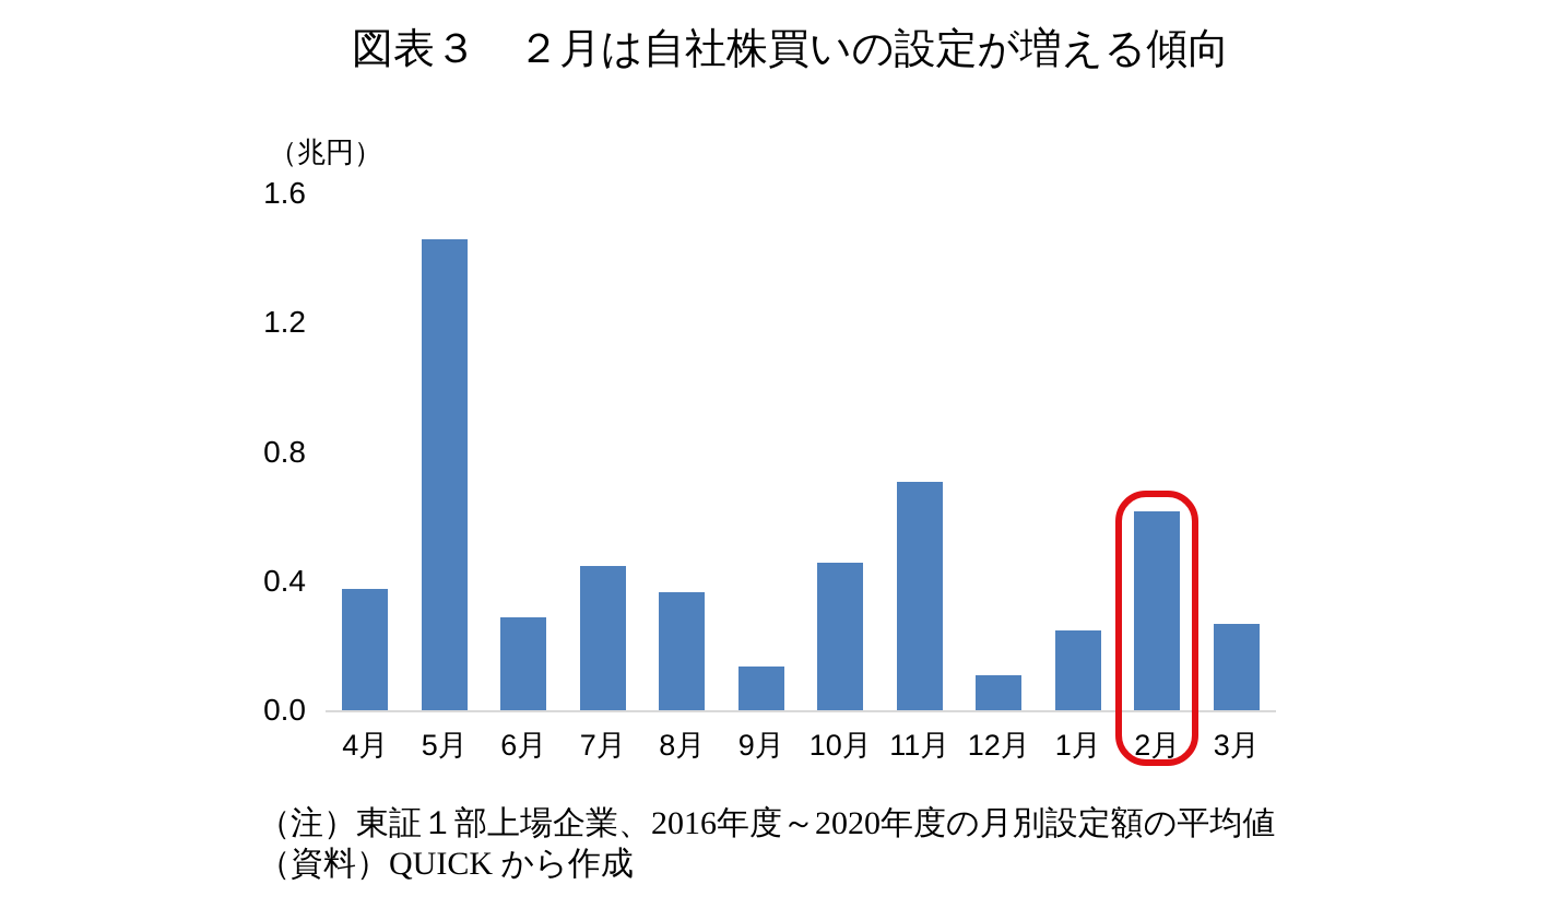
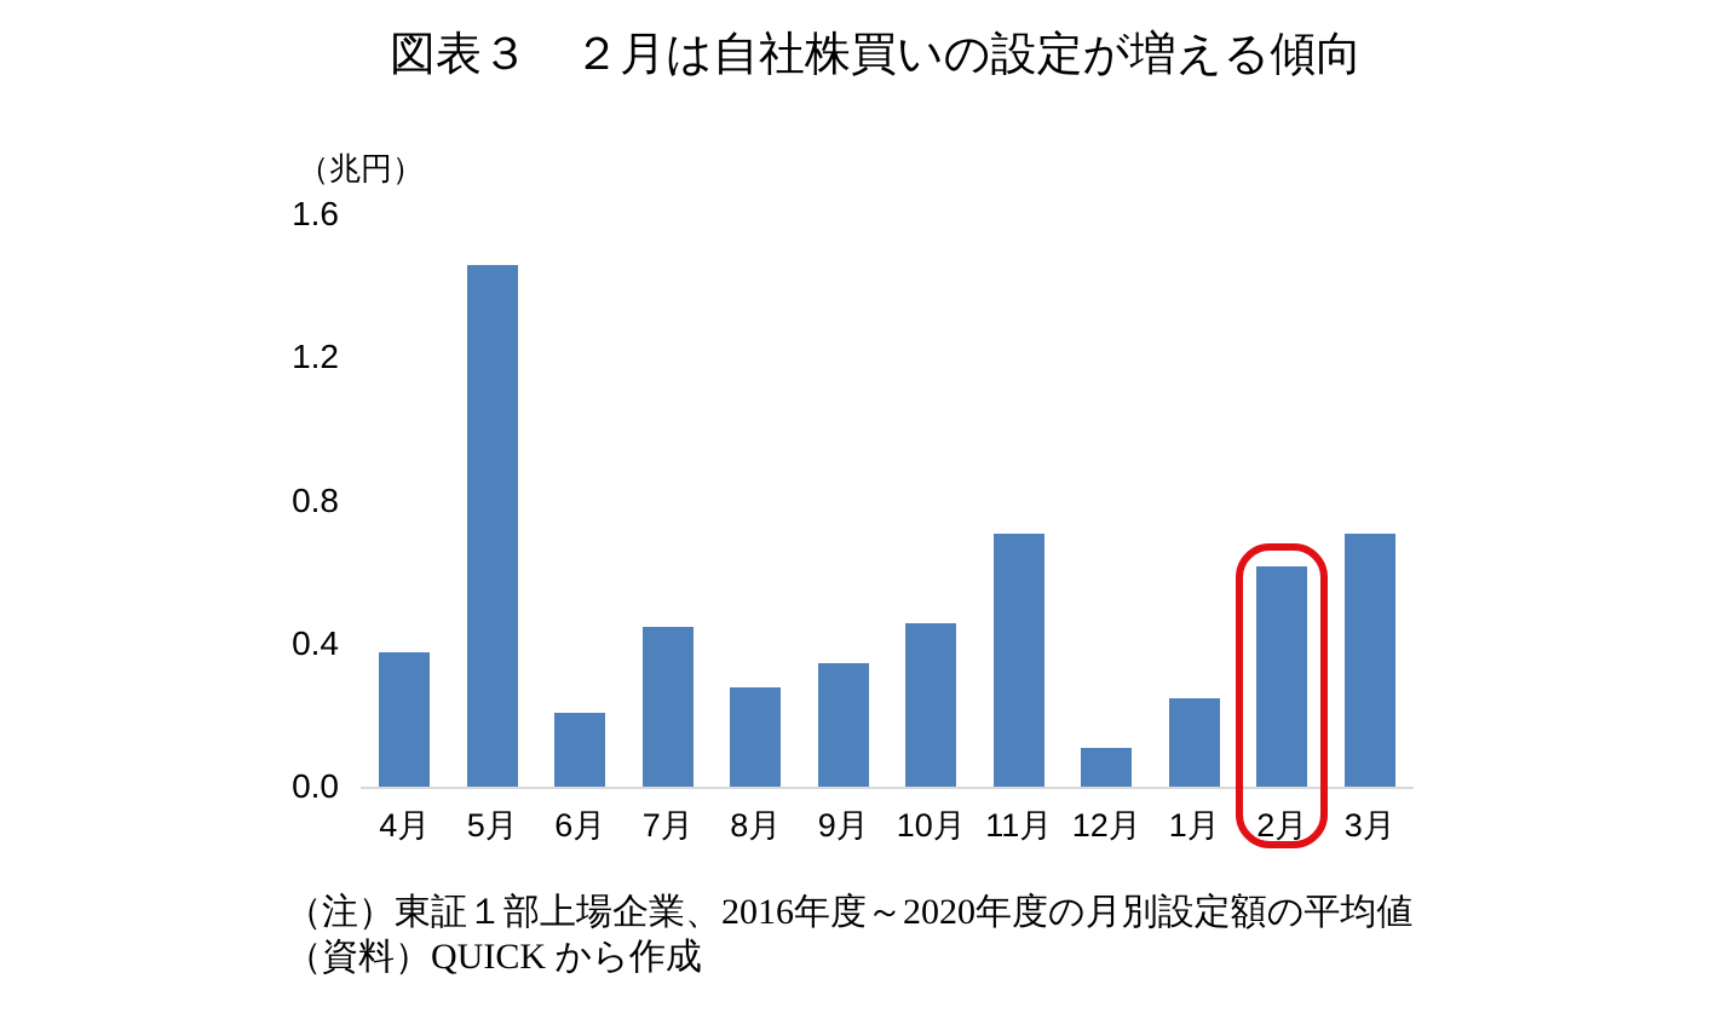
6月: 0.29 -> 0.21
8月: 0.37 -> 0.28
9月: 0.14 -> 0.35
3月: 0.27 -> 0.71
